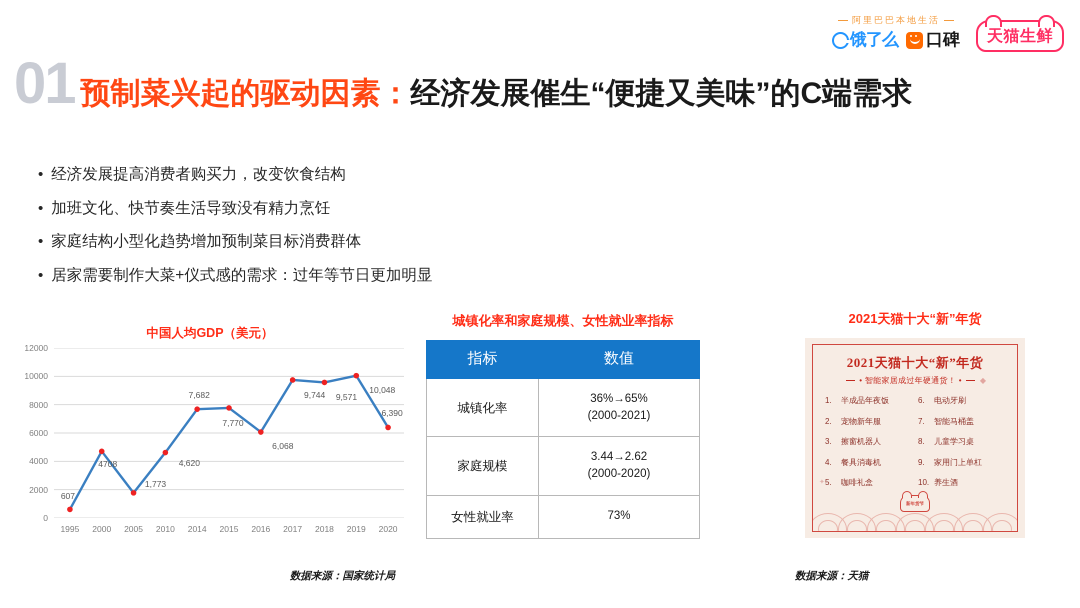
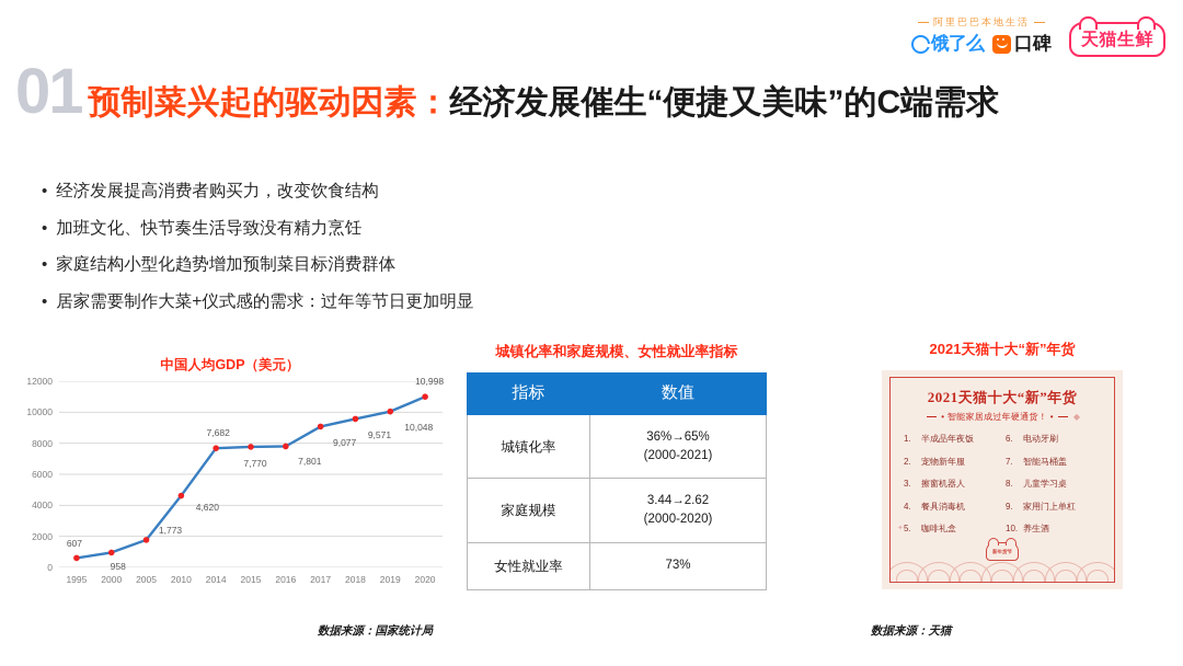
2000: 4708 -> 958
2016: 6,068 -> 7,801
2017: 9,744 -> 9,077
2020: 6,390 -> 10,998
